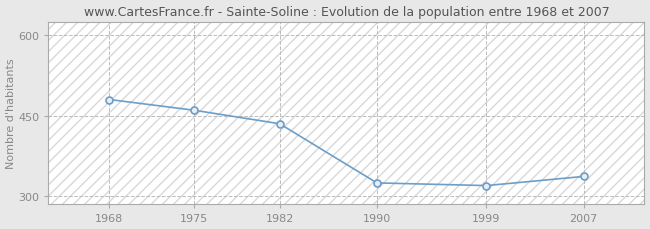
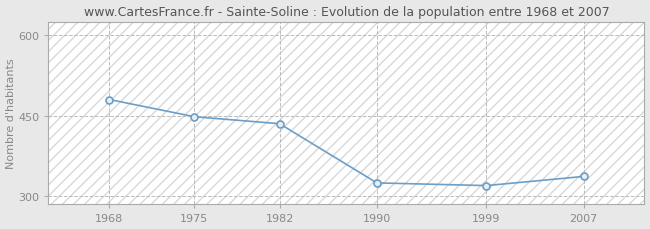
1975: 460 -> 448
